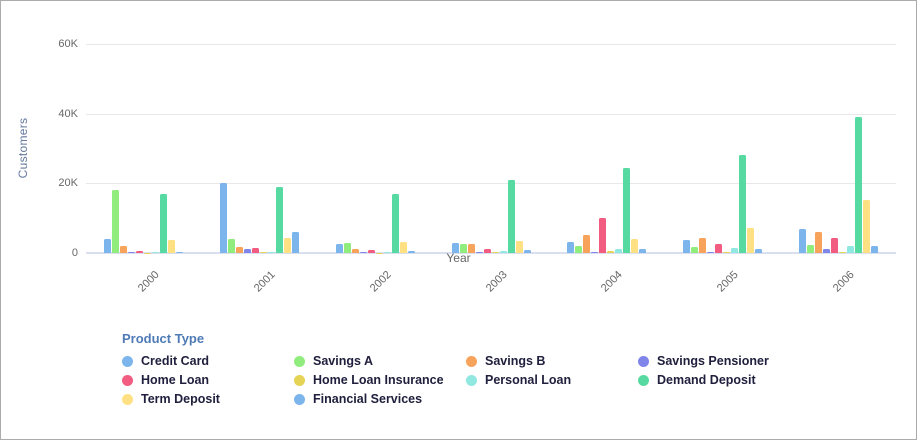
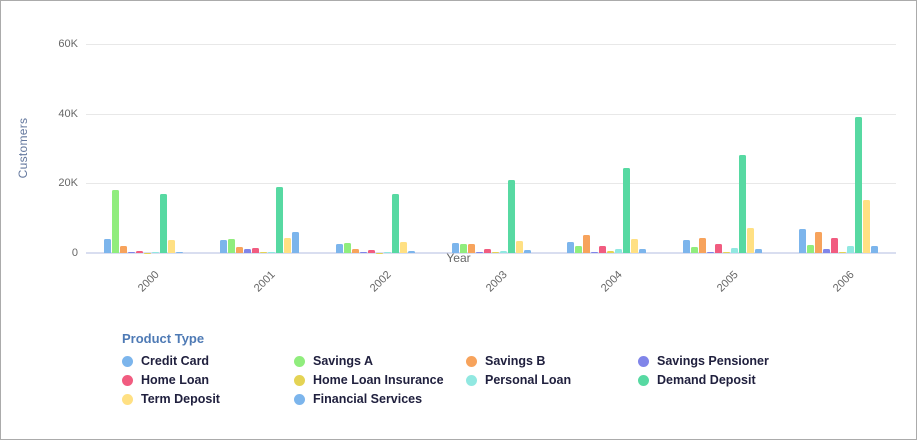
Credit Card/2001: 20K -> 4K
Home Loan/2004: 10K -> 2K
